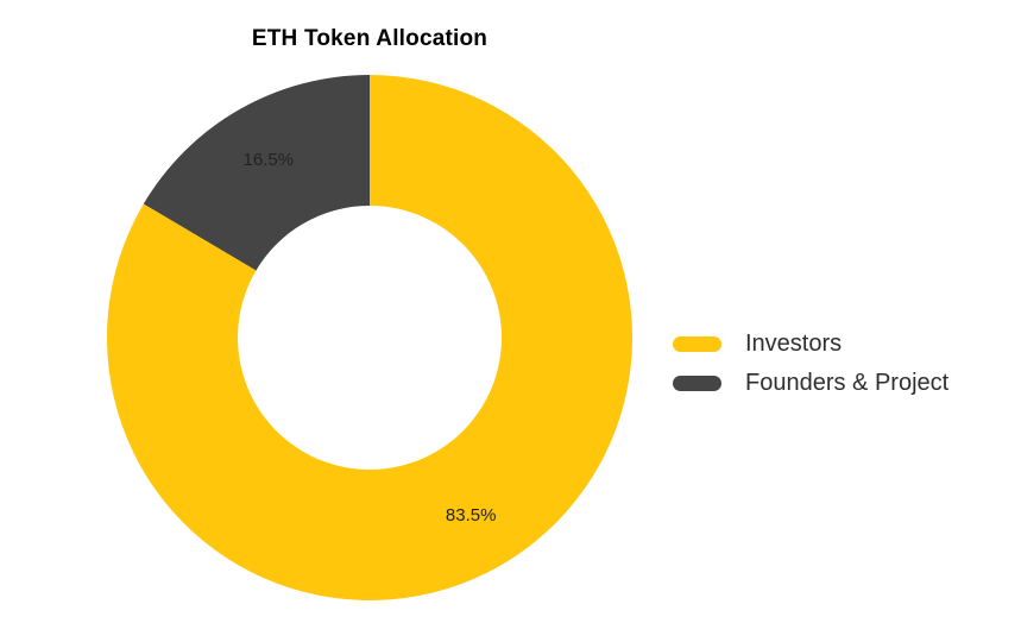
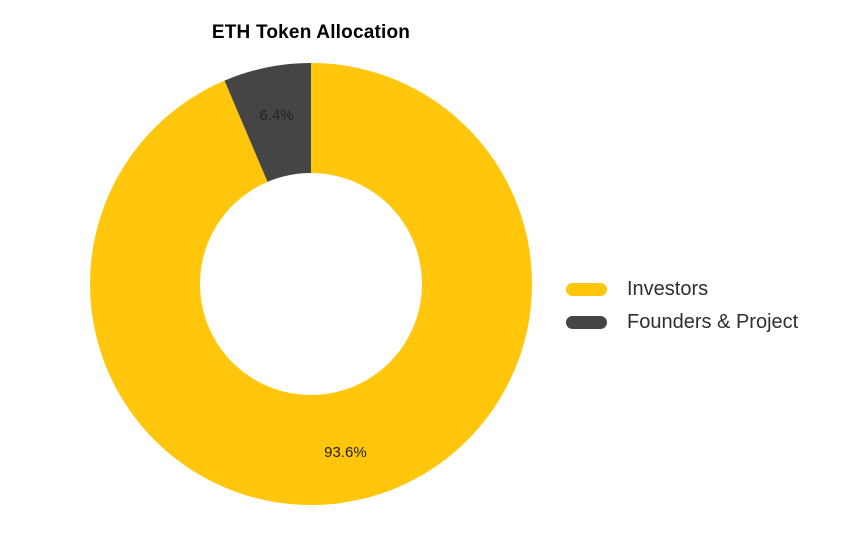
Investors: 83.5% -> 93.6%
Founders & Project: 16.5% -> 6.4%
